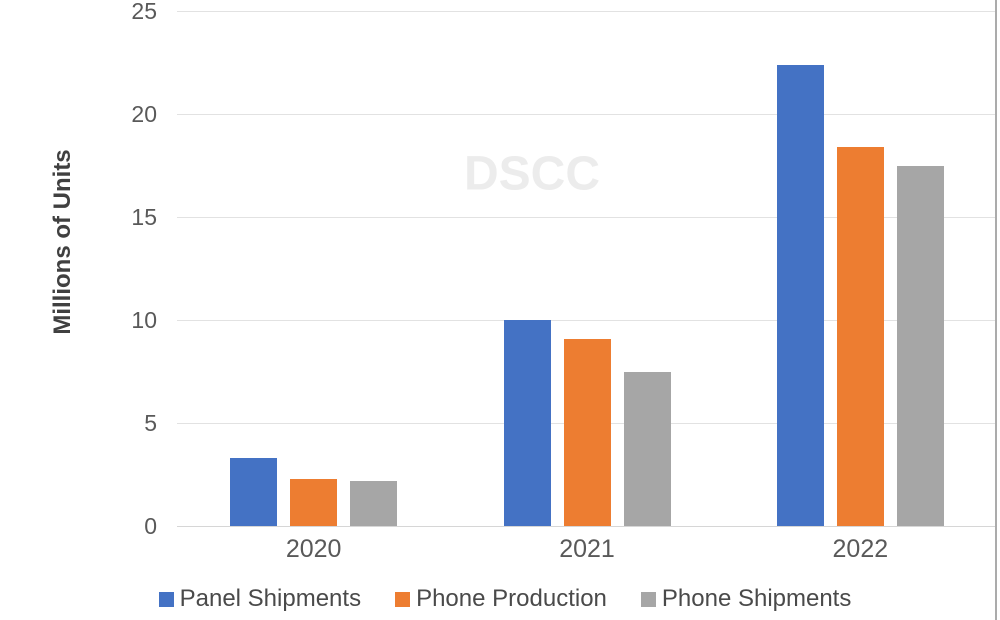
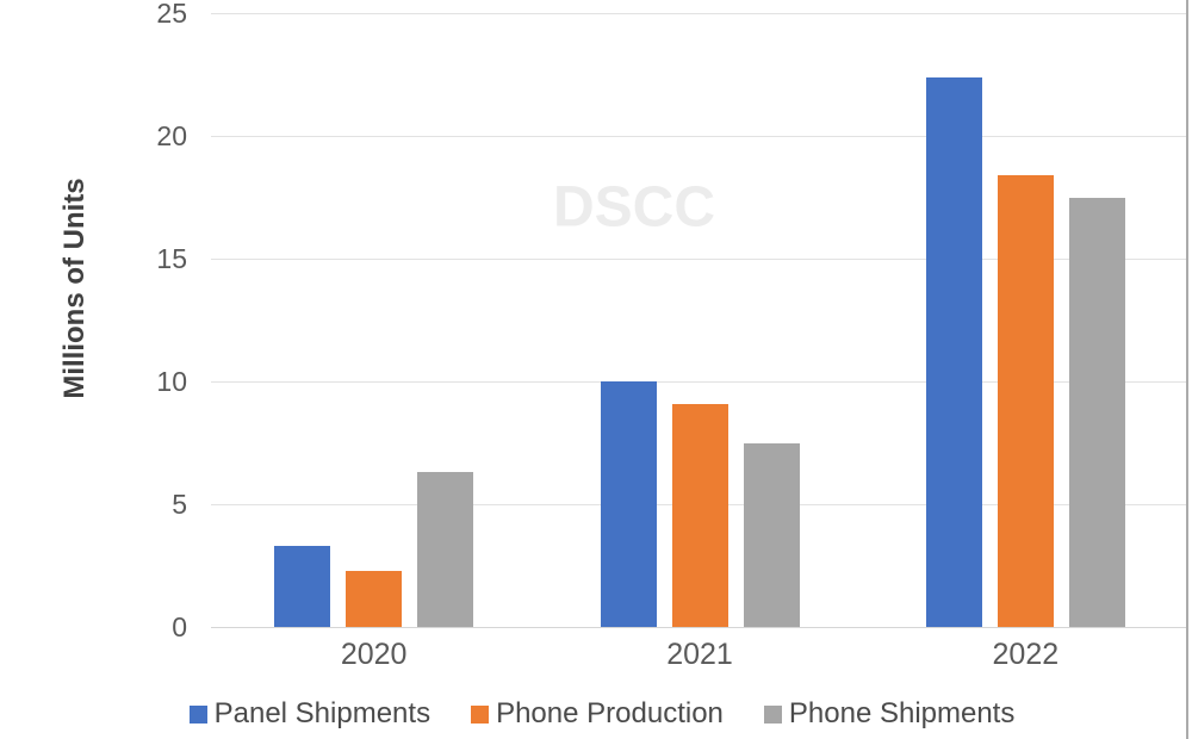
Phone Shipments/2020: 2.2 -> 6.3
